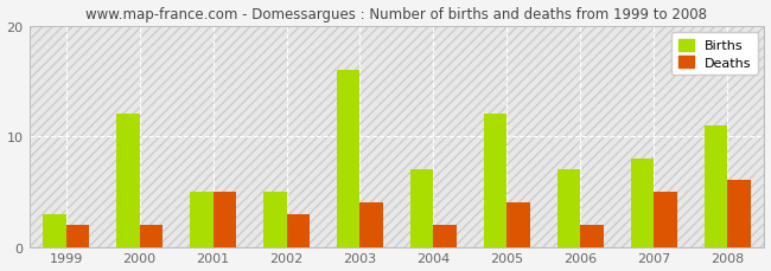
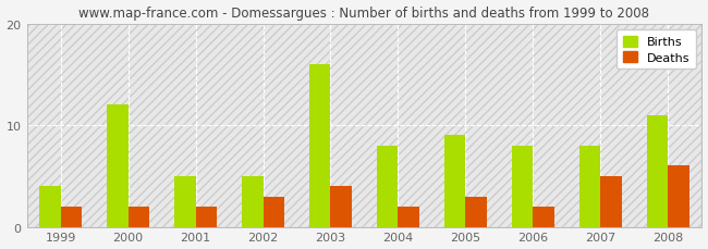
Births/1999: 3 -> 4
Deaths/2001: 5 -> 2
Births/2004: 7 -> 8
Births/2005: 12 -> 9
Deaths/2005: 4 -> 3
Births/2006: 7 -> 8
